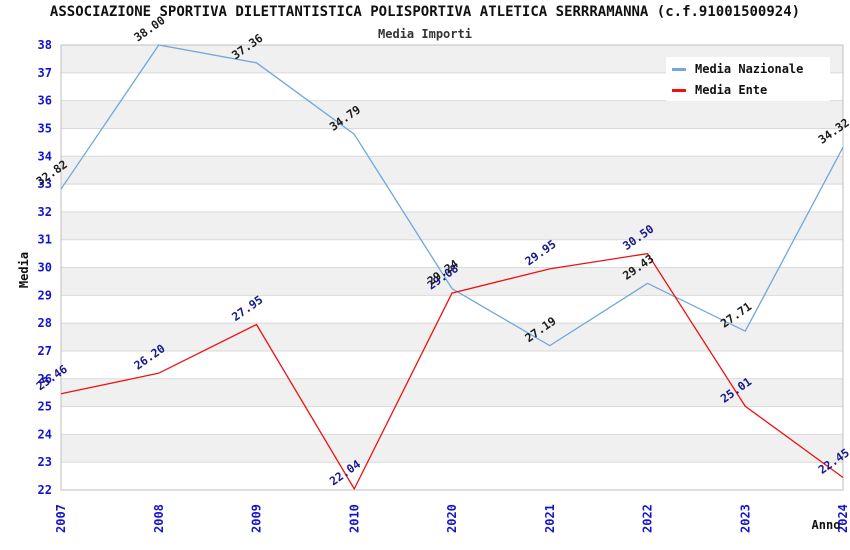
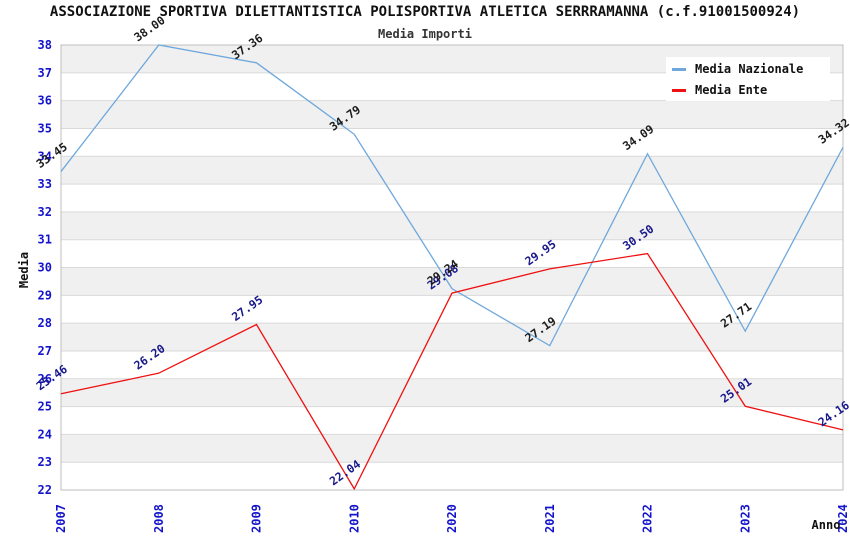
Media Nazionale/2007: 32.82 -> 33.45
Media Nazionale/2022: 29.43 -> 34.09
Media Ente/2024: 22.45 -> 24.16
